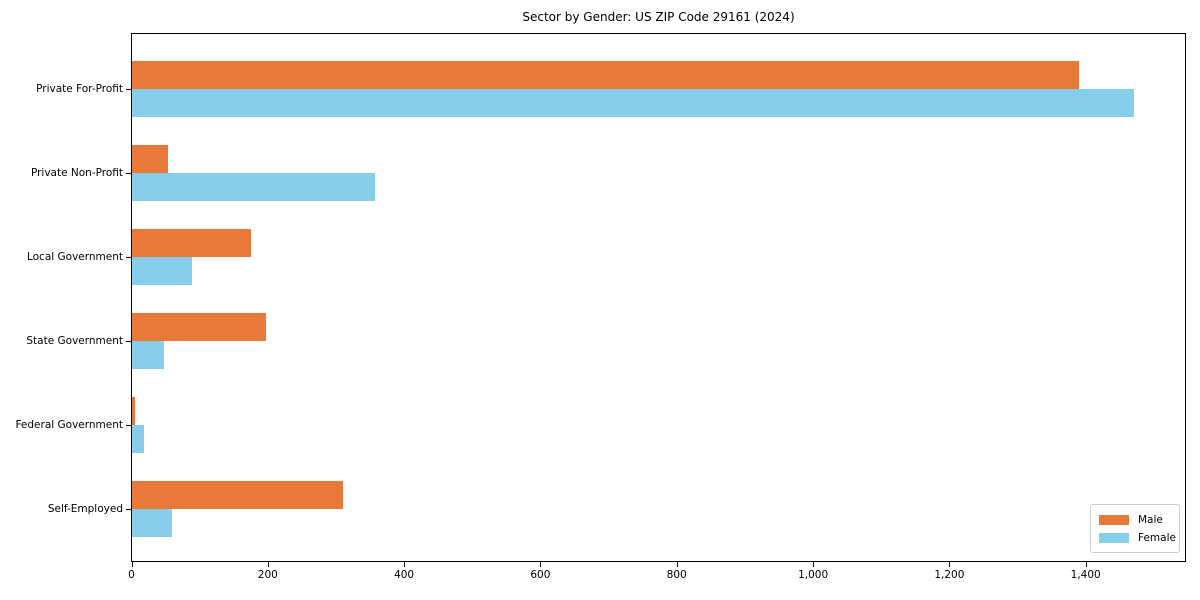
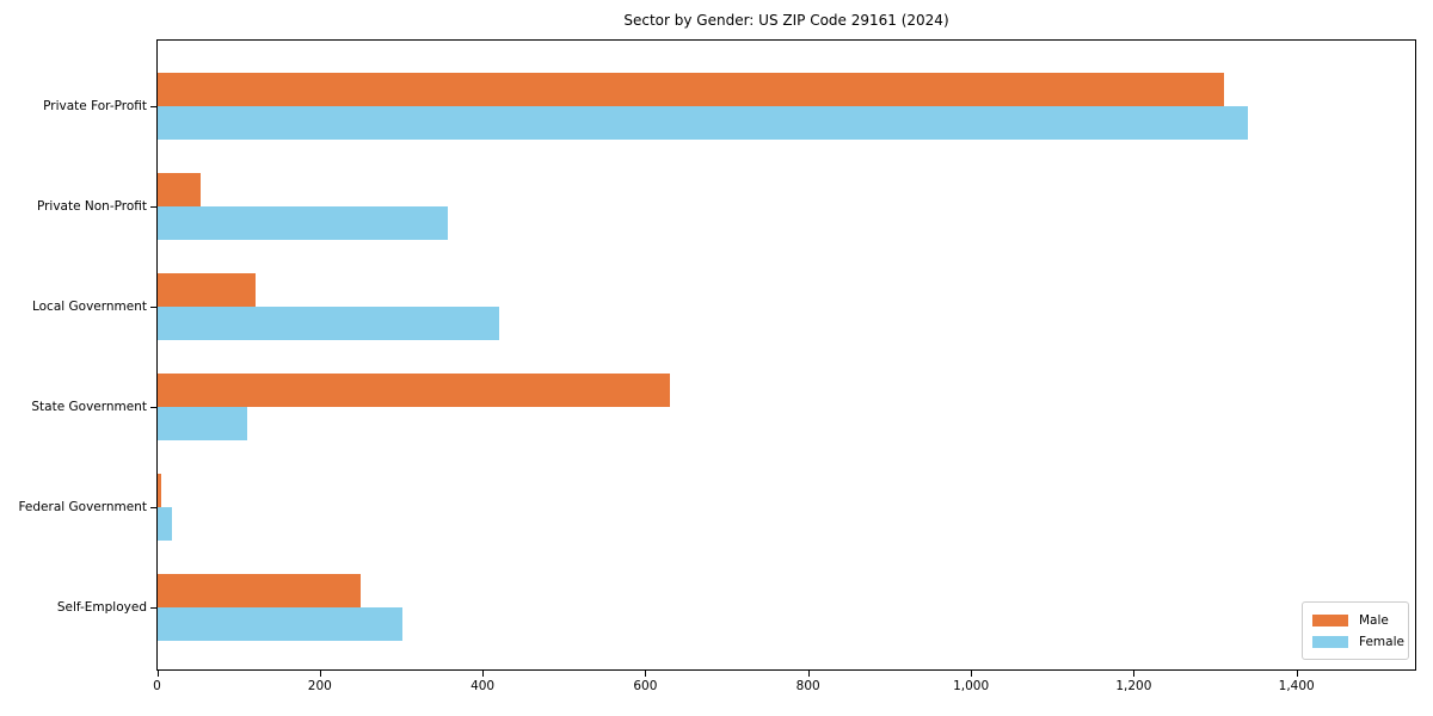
Male/Private For-Profit: 1390 -> 1310
Female/Private For-Profit: 1470 -> 1340
Male/Local Government: 170 -> 120
Female/Local Government: 90 -> 420
Male/State Government: 200 -> 630
Female/State Government: 50 -> 110
Male/Self-Employed: 310 -> 250
Female/Self-Employed: 60 -> 300
